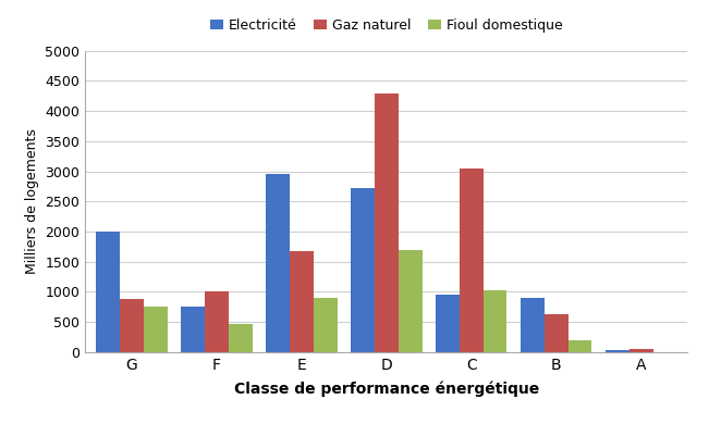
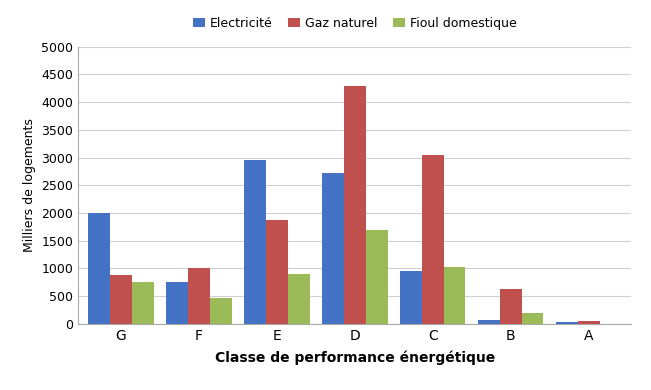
Gaz naturel/E: 1680 -> 1870
Electricité/B: 900 -> 60
